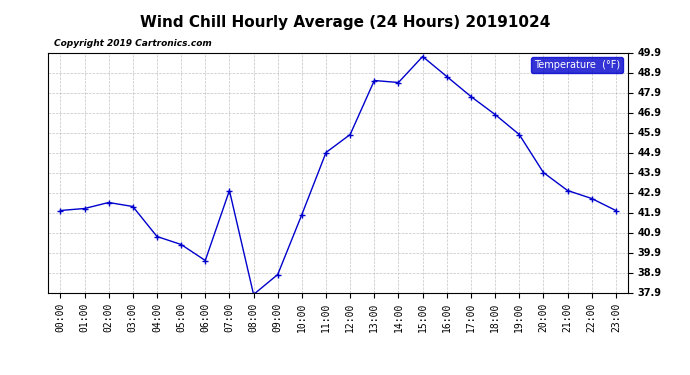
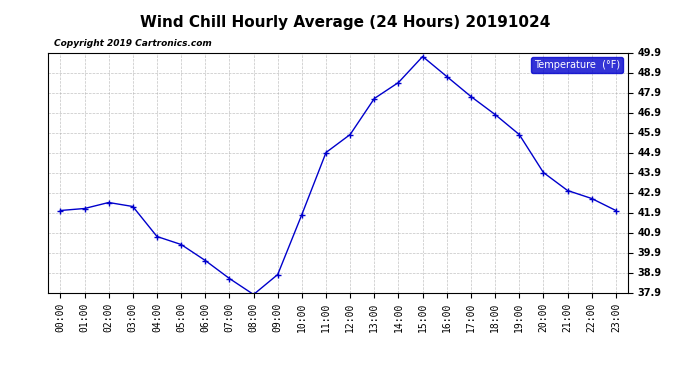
07:00: 43.0 -> 38.6
13:00: 48.5 -> 47.6
